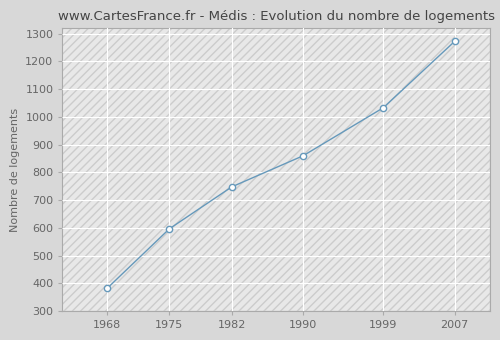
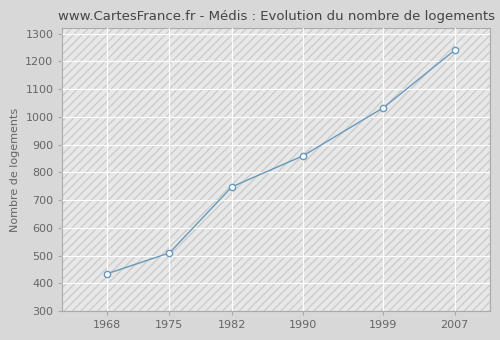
1968: 382 -> 435
1975: 597 -> 510
2007: 1272 -> 1240
